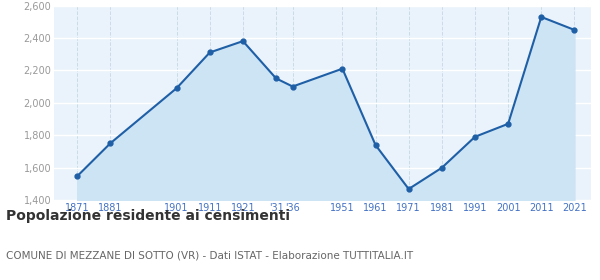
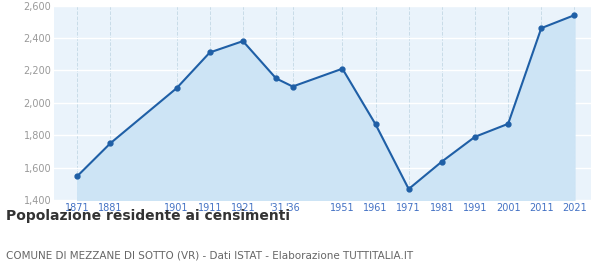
1961: 1,740 -> 1,870
1981: 1,600 -> 1,640
2011: 2,530 -> 2,460
2021: 2,450 -> 2,540
